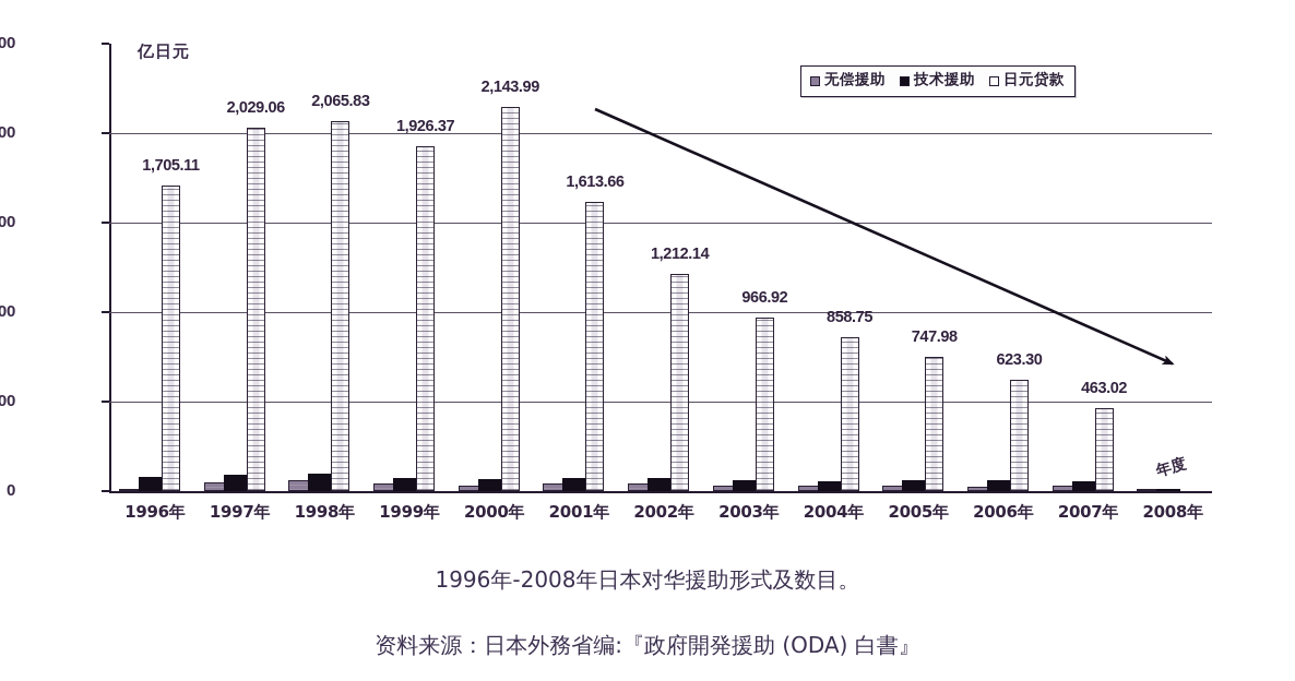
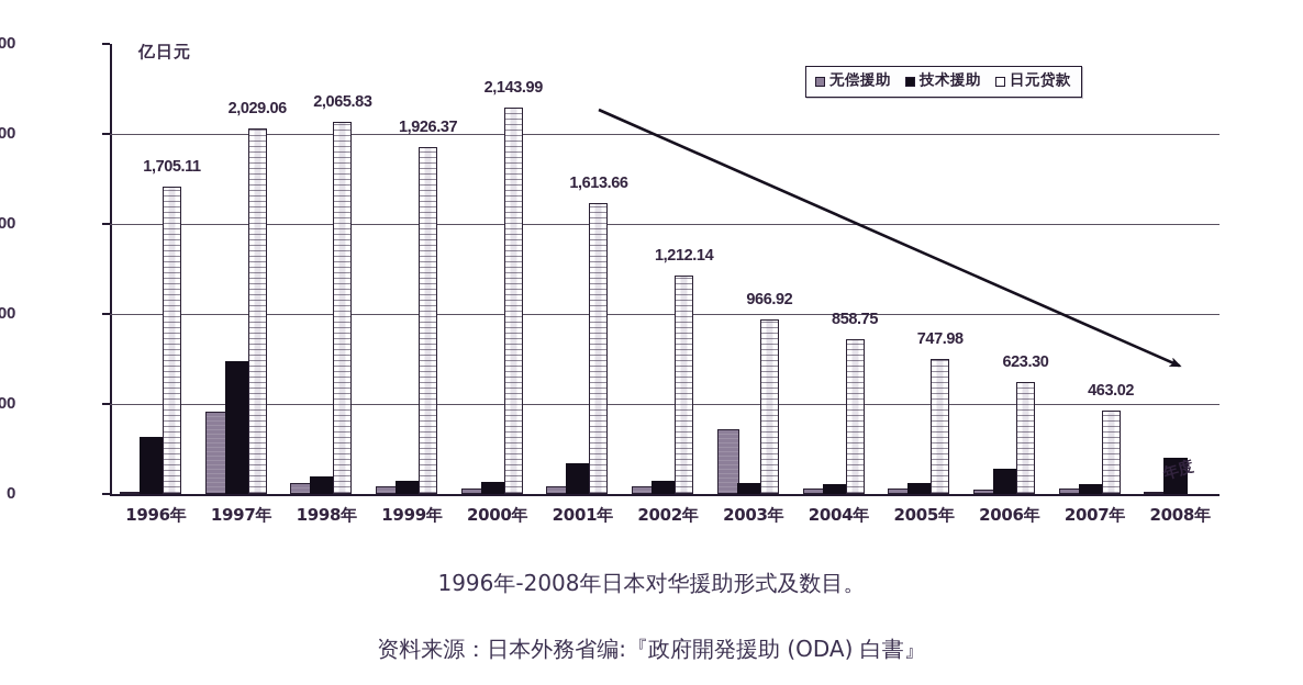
技术援助/1996年: 80 -> 320
无偿援助/1997年: 50 -> 460
技术援助/1997年: 90 -> 740
技术援助/2001年: 70 -> 170
无偿援助/2003年: 30 -> 360
技术援助/2006年: 60 -> 140
技术援助/2008年: 10 -> 200
